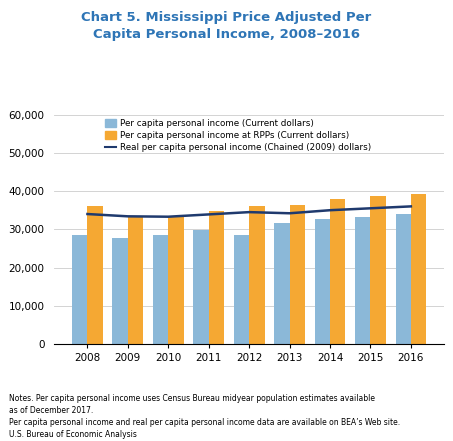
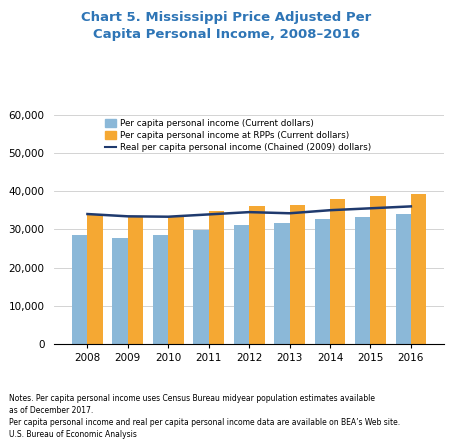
Per capita personal income at RPPs (Current dollars)/2008: 36,000 -> 33,700
Per capita personal income (Current dollars)/2012: 28,500 -> 31,200
